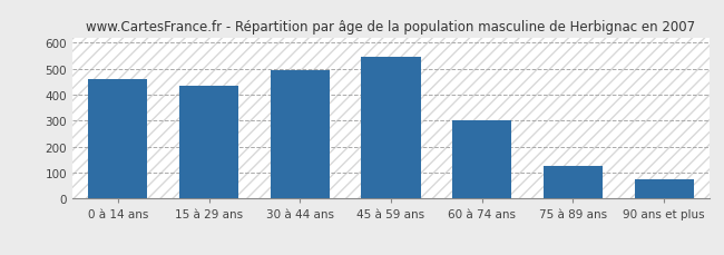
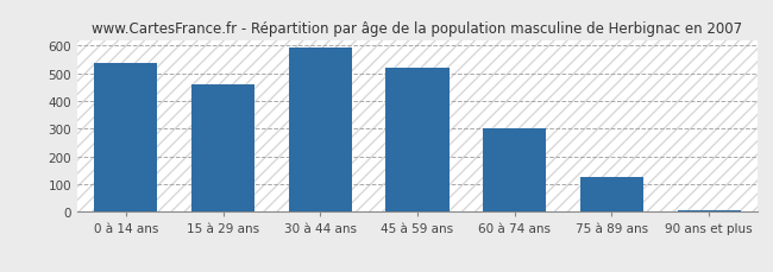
0 à 14 ans: 460 -> 535
15 à 29 ans: 435 -> 458
30 à 44 ans: 495 -> 593
45 à 59 ans: 545 -> 521
90 ans et plus: 75 -> 8
